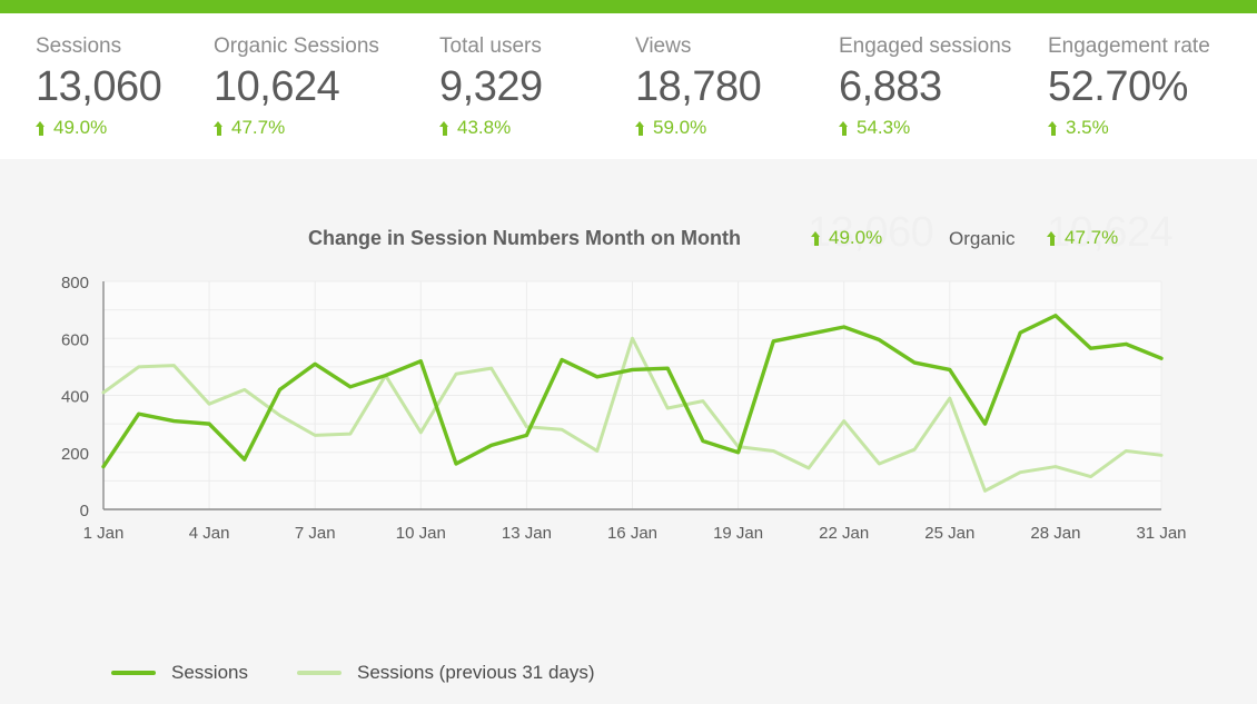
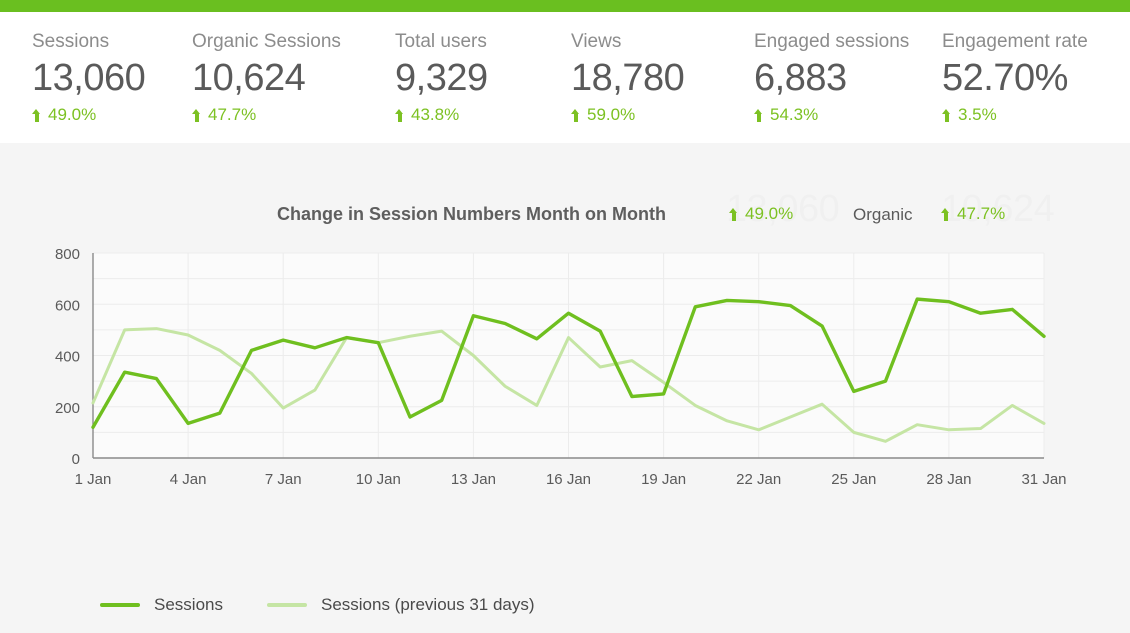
Sessions/1 Jan: 150 -> 120
Sessions (previous 31 days)/1 Jan: 410 -> 220
Sessions/4 Jan: 300 -> 140
Sessions (previous 31 days)/4 Jan: 370 -> 480
Sessions/7 Jan: 510 -> 460
Sessions (previous 31 days)/7 Jan: 260 -> 200
Sessions/10 Jan: 520 -> 450
Sessions (previous 31 days)/10 Jan: 270 -> 450
Sessions/13 Jan: 260 -> 560
Sessions (previous 31 days)/13 Jan: 290 -> 400
Sessions/16 Jan: 490 -> 560
Sessions (previous 31 days)/16 Jan: 600 -> 470
Sessions/19 Jan: 200 -> 250
Sessions (previous 31 days)/19 Jan: 220 -> 300
Sessions/22 Jan: 640 -> 610
Sessions (previous 31 days)/22 Jan: 310 -> 110
Sessions/25 Jan: 490 -> 260
Sessions (previous 31 days)/25 Jan: 390 -> 100
Sessions/28 Jan: 680 -> 610
Sessions (previous 31 days)/28 Jan: 150 -> 110
Sessions/31 Jan: 530 -> 480
Sessions (previous 31 days)/31 Jan: 190 -> 140
